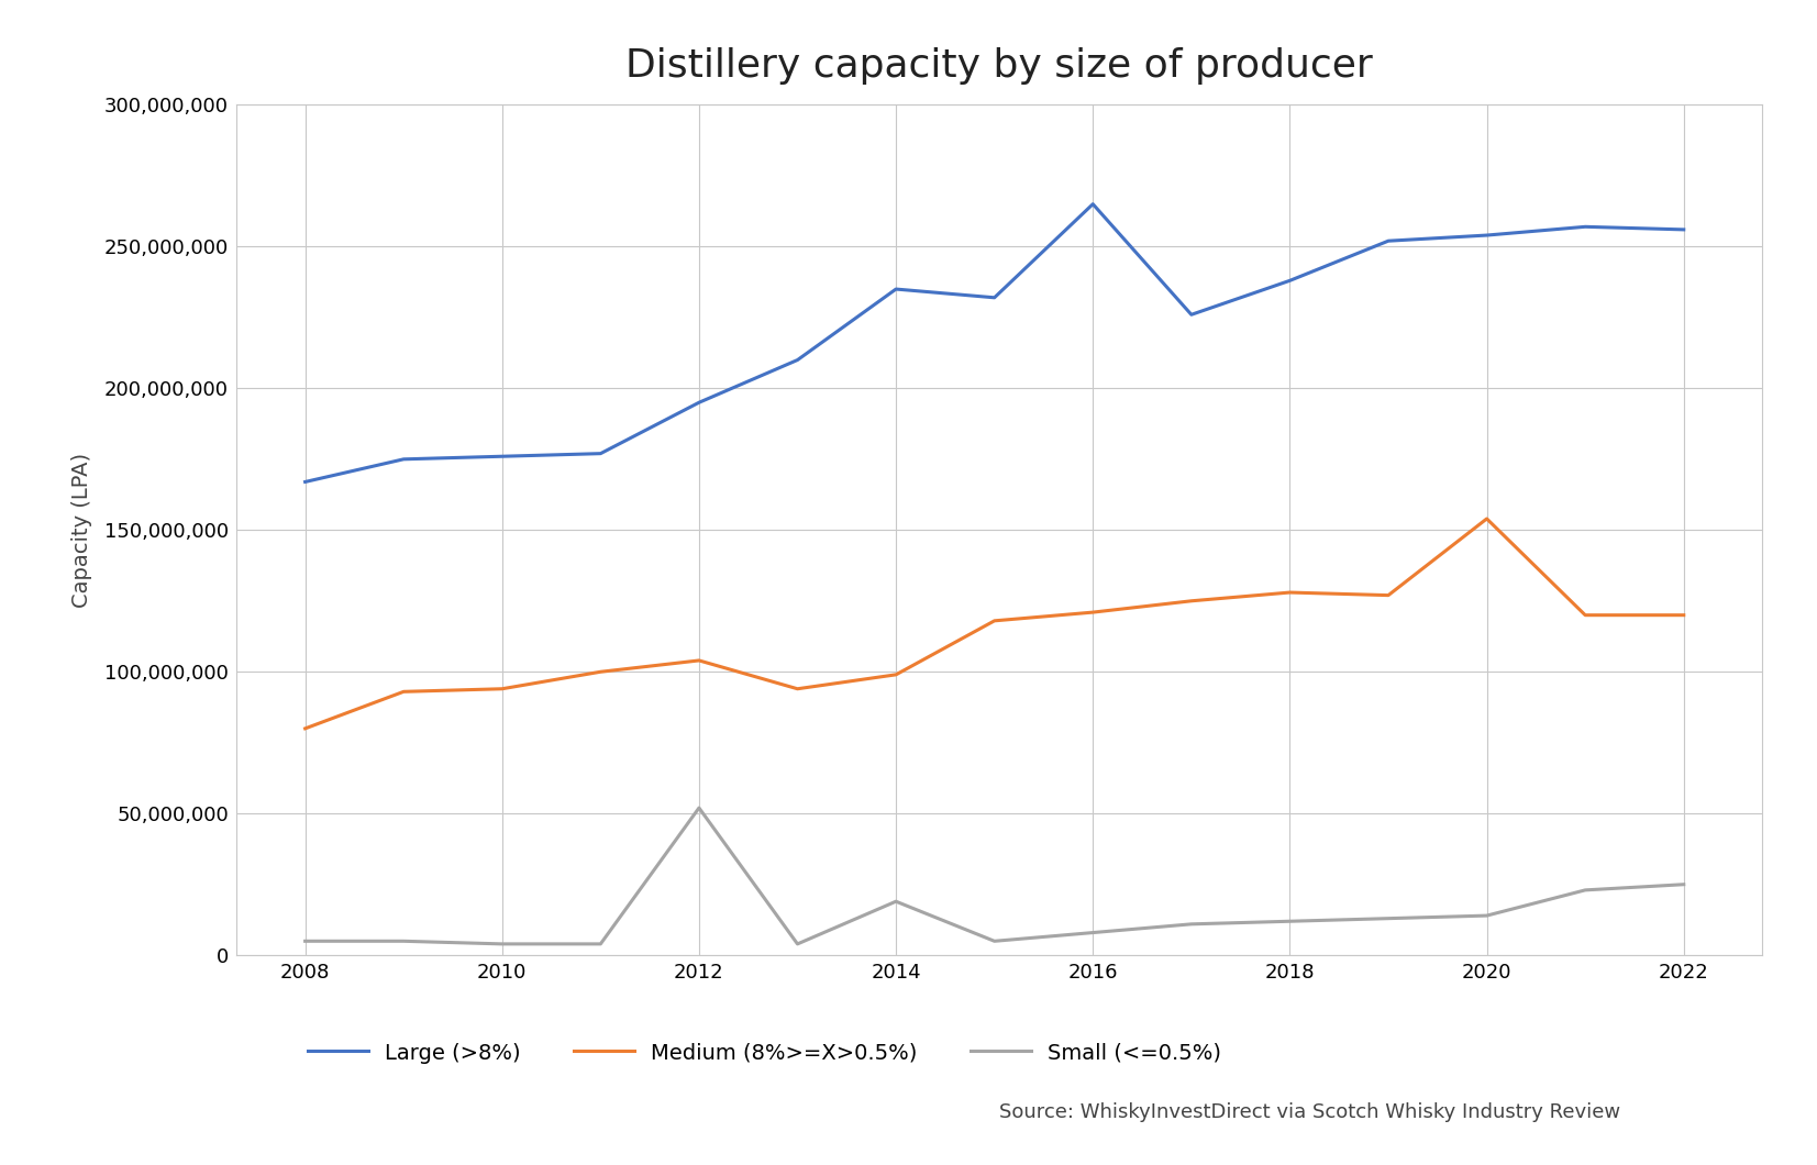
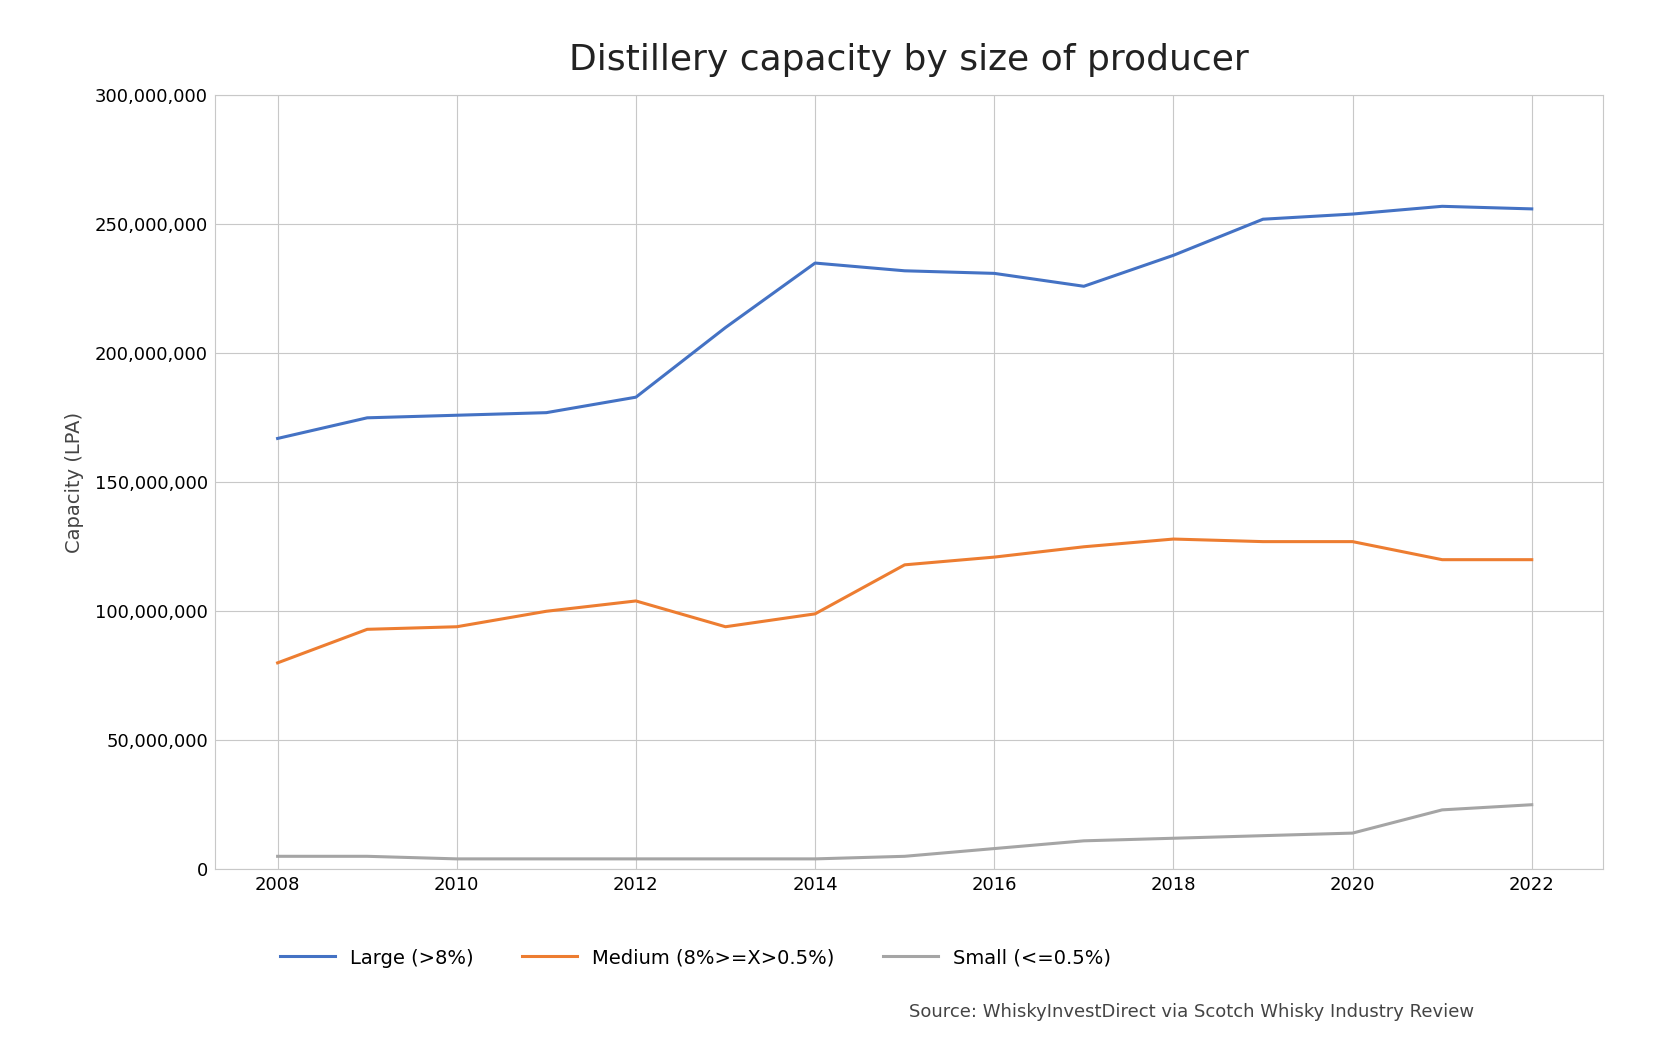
Large (>8%)/2012: 195,000,000 -> 183,000,000
Small (<=0.5%)/2012: 52,000,000 -> 4,000,000
Small (<=0.5%)/2014: 19,000,000 -> 4,000,000
Large (>8%)/2016: 265,000,000 -> 231,000,000
Medium (8%>=X>0.5%)/2020: 154,000,000 -> 127,000,000
